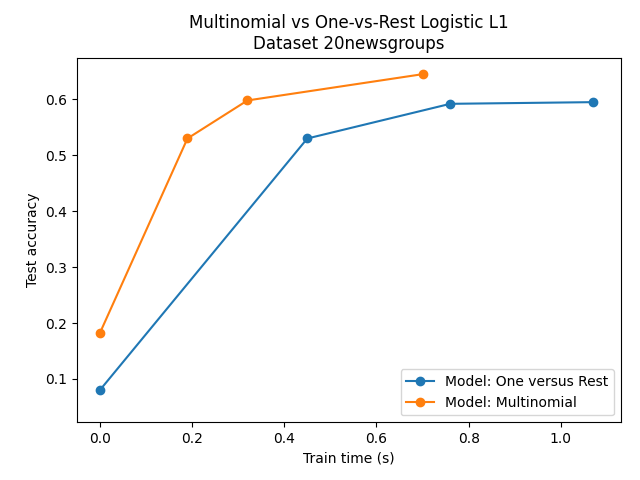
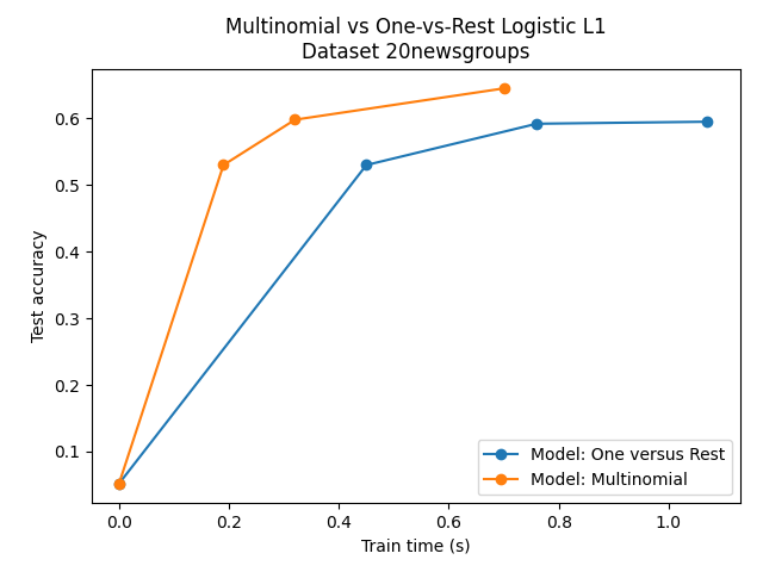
Model: One versus Rest/0.0: 0.080 -> 0.052
Model: Multinomial/0.0: 0.182 -> 0.052
